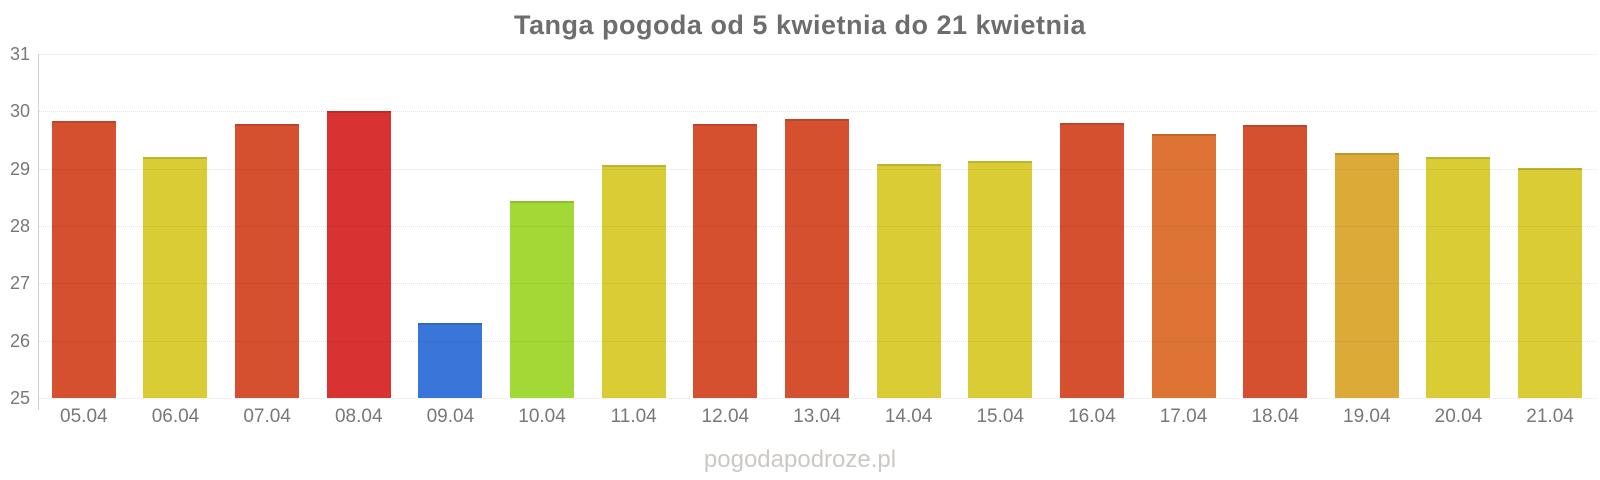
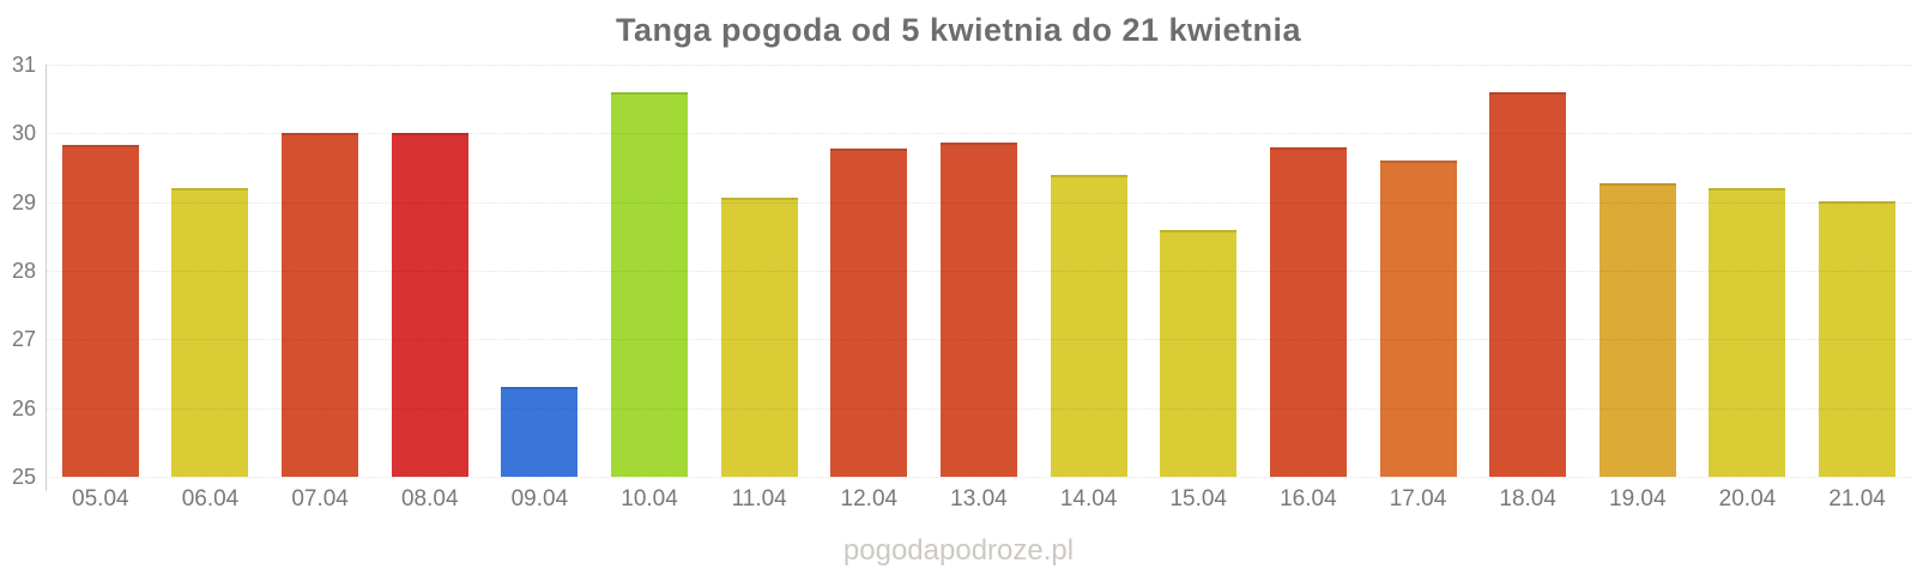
07.04: 29.8 -> 30.0
10.04: 28.4 -> 30.6
14.04: 29.1 -> 29.4
15.04: 29.1 -> 28.6
18.04: 29.8 -> 30.6
